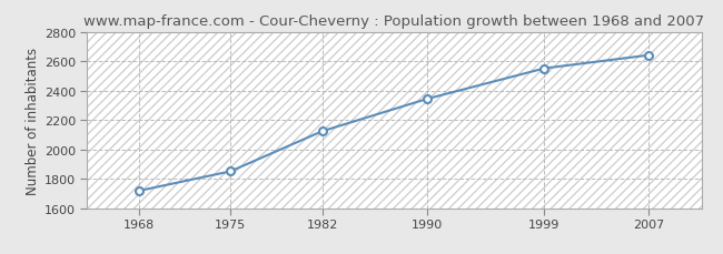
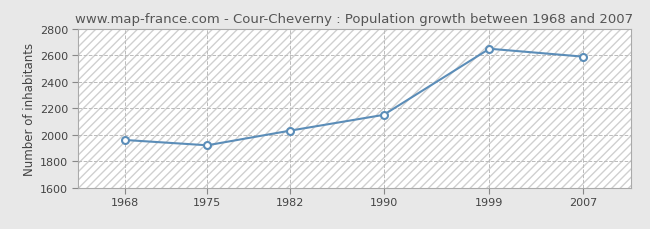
1968: 1720 -> 1960
1975: 1850 -> 1920
1982: 2120 -> 2030
1990: 2340 -> 2150
1999: 2550 -> 2650
2007: 2640 -> 2590
